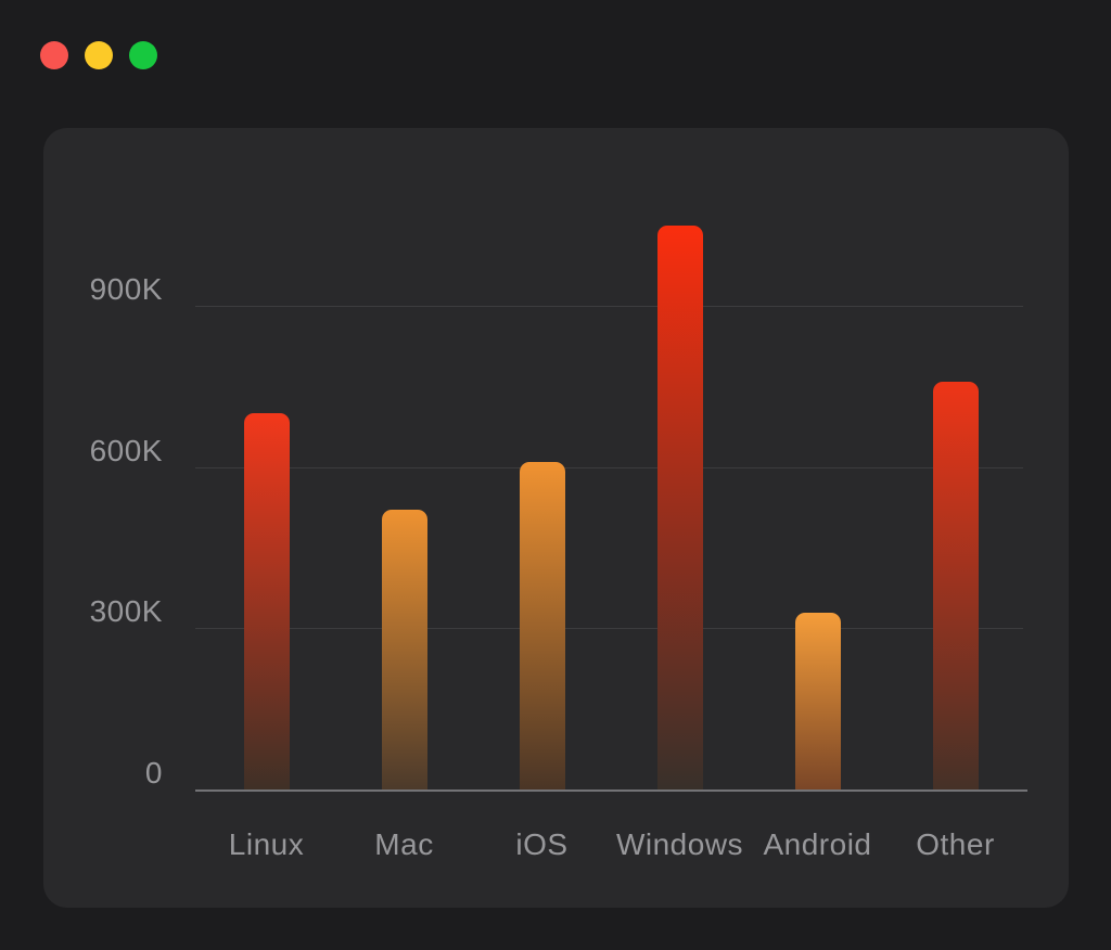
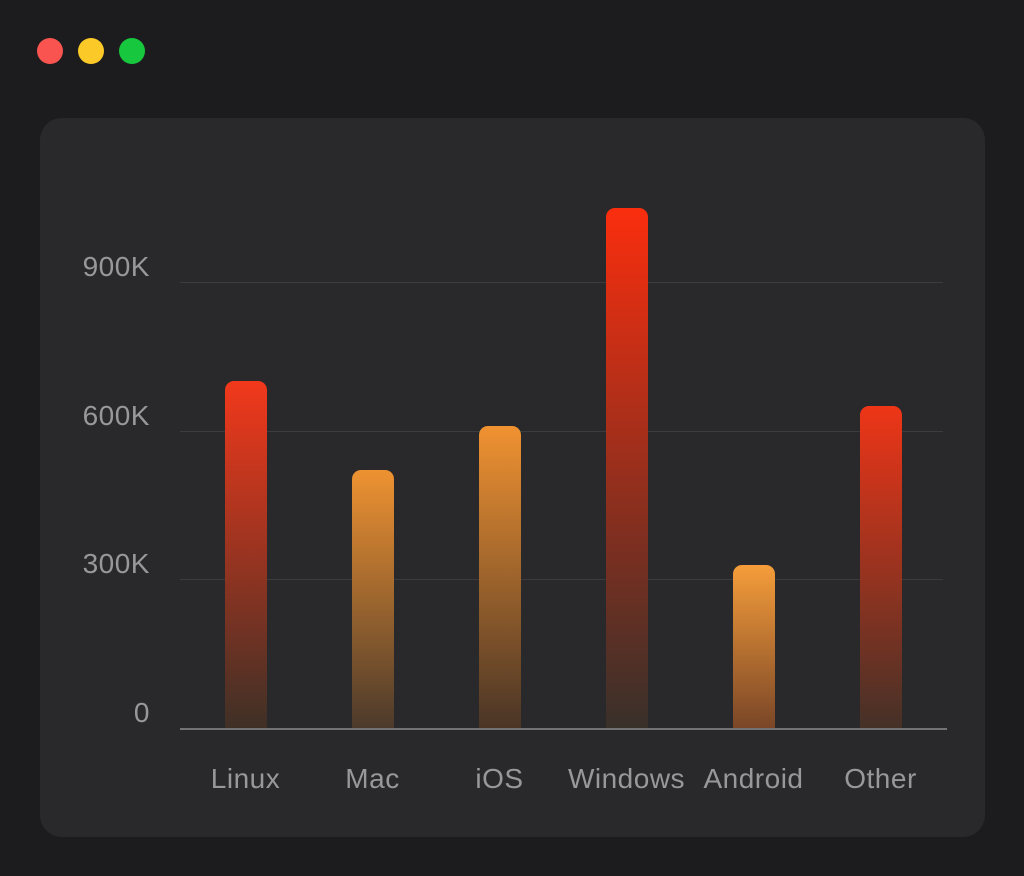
Other: 760K -> 650K
